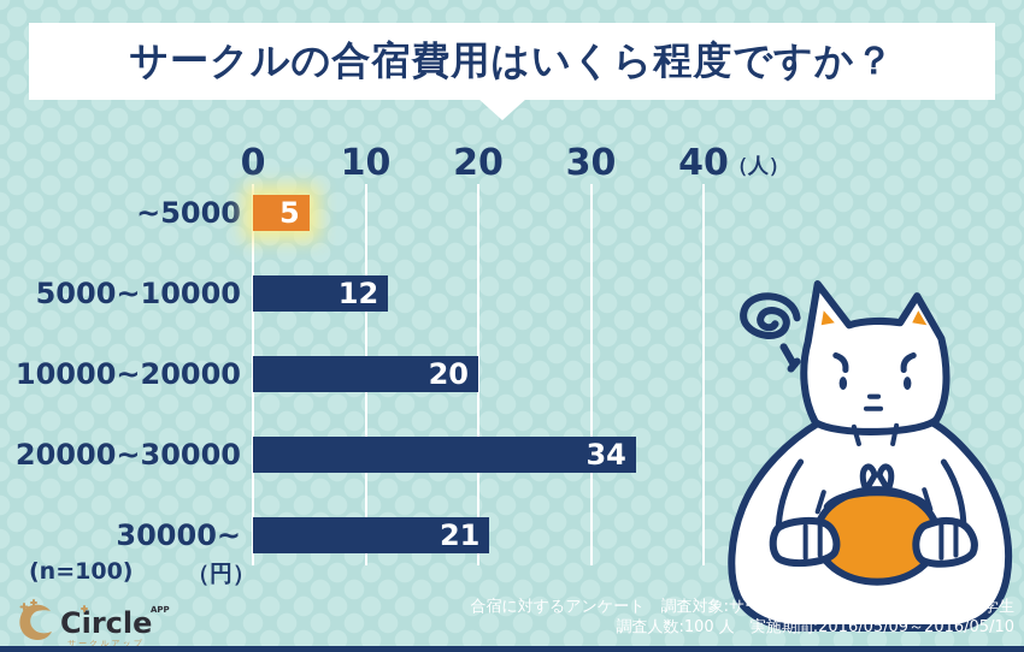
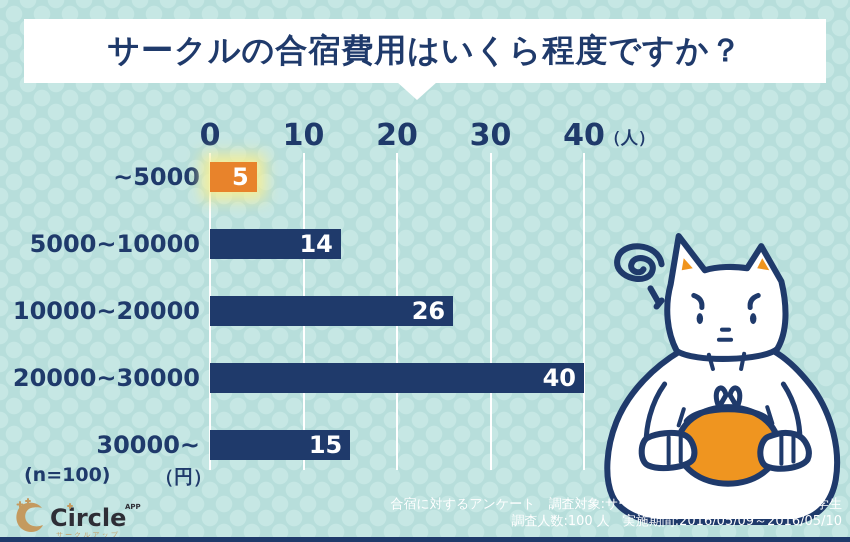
5000~10000: 12 -> 14
10000~20000: 20 -> 26
20000~30000: 34 -> 40
30000~: 21 -> 15
